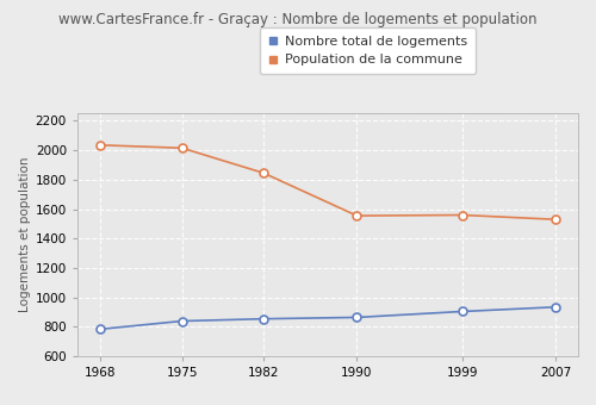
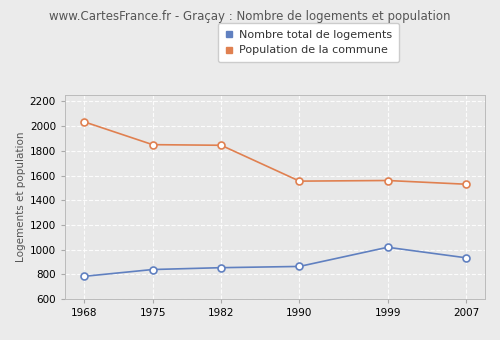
Population de la commune/1975: 2020 -> 1850
Nombre total de logements/1999: 900 -> 1020
